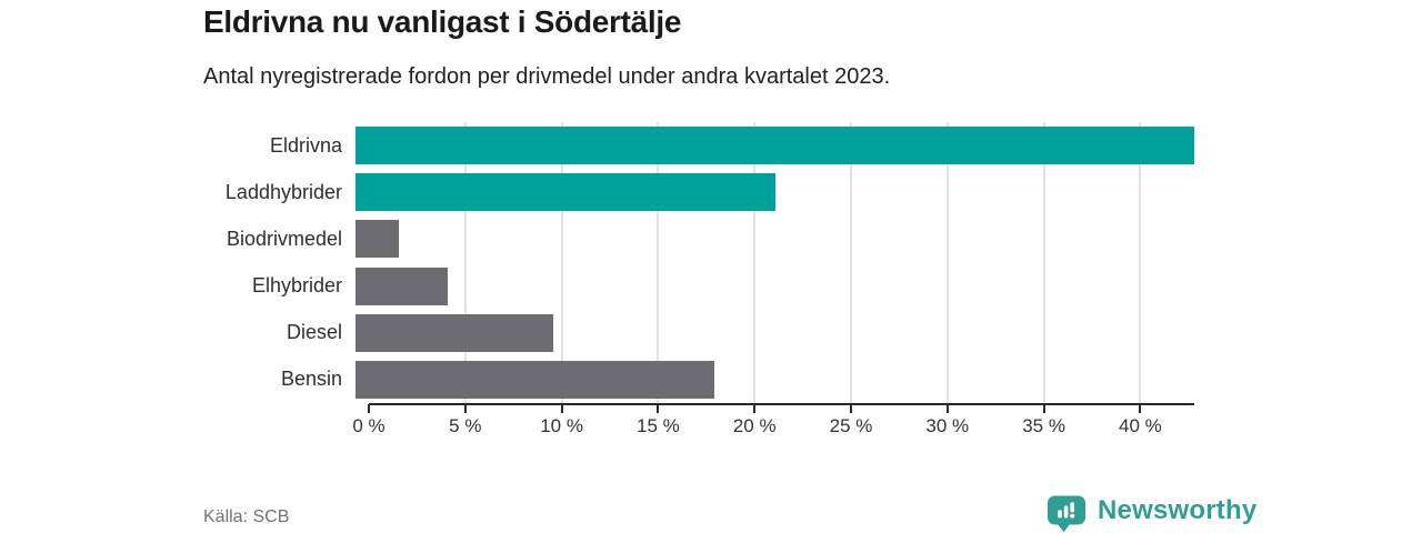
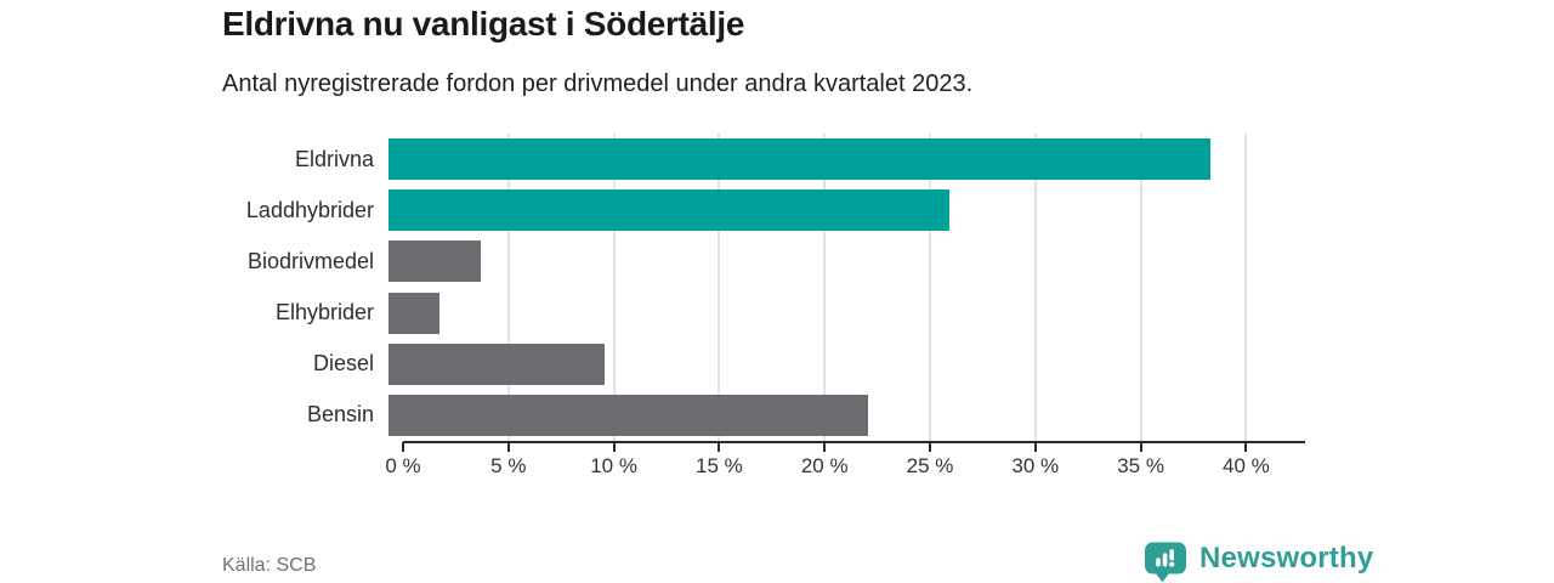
Eldrivna: 42.8% -> 38.4%
Laddhybrider: 21.4% -> 26.2%
Biodrivmedel: 2.2% -> 4.3%
Elhybrider: 4.7% -> 2.4%
Bensin: 18.3% -> 22.4%
